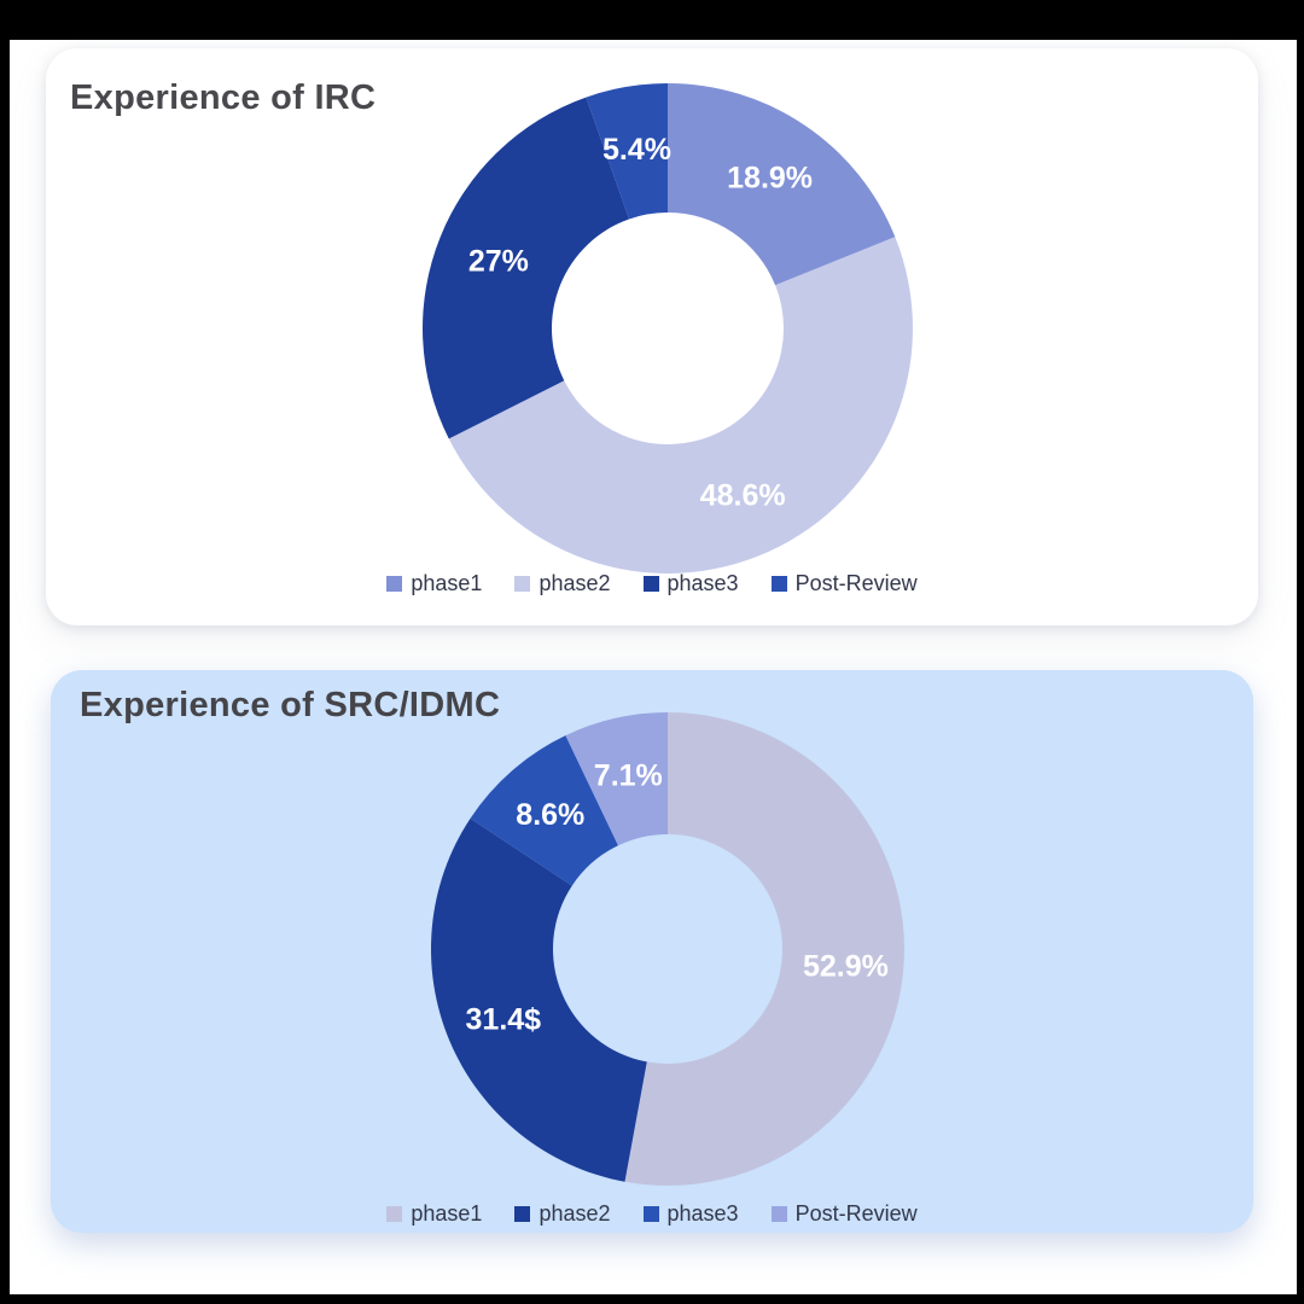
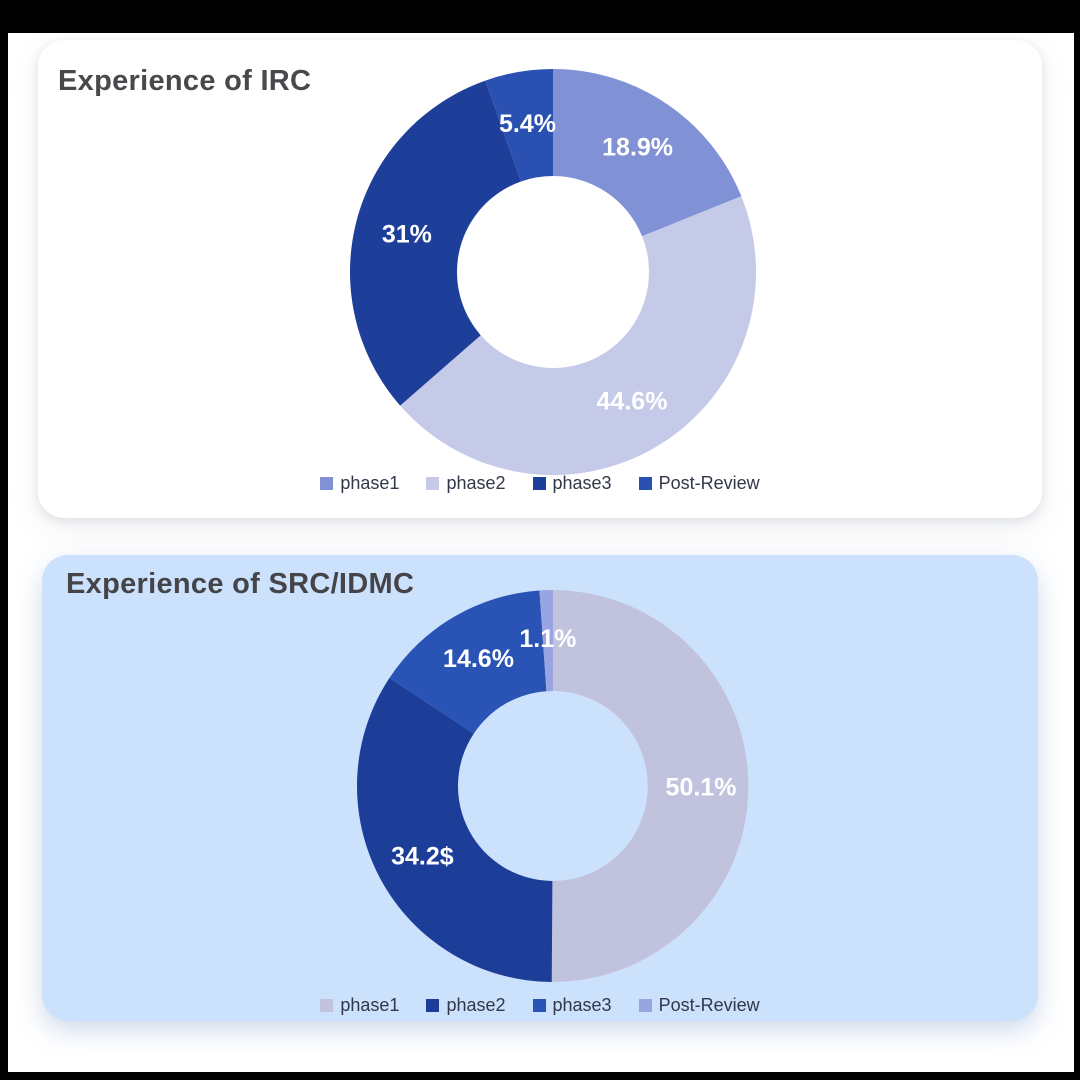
Experience of IRC/phase2: 48.6% -> 44.6%
Experience of IRC/phase3: 27% -> 31%
Experience of SRC/IDMC/phase1: 52.9% -> 50.1%
Experience of SRC/IDMC/phase2: 31.4 -> 34.2
Experience of SRC/IDMC/phase3: 8.6% -> 14.6%
Experience of SRC/IDMC/Post-Review: 7.1% -> 1.1%
